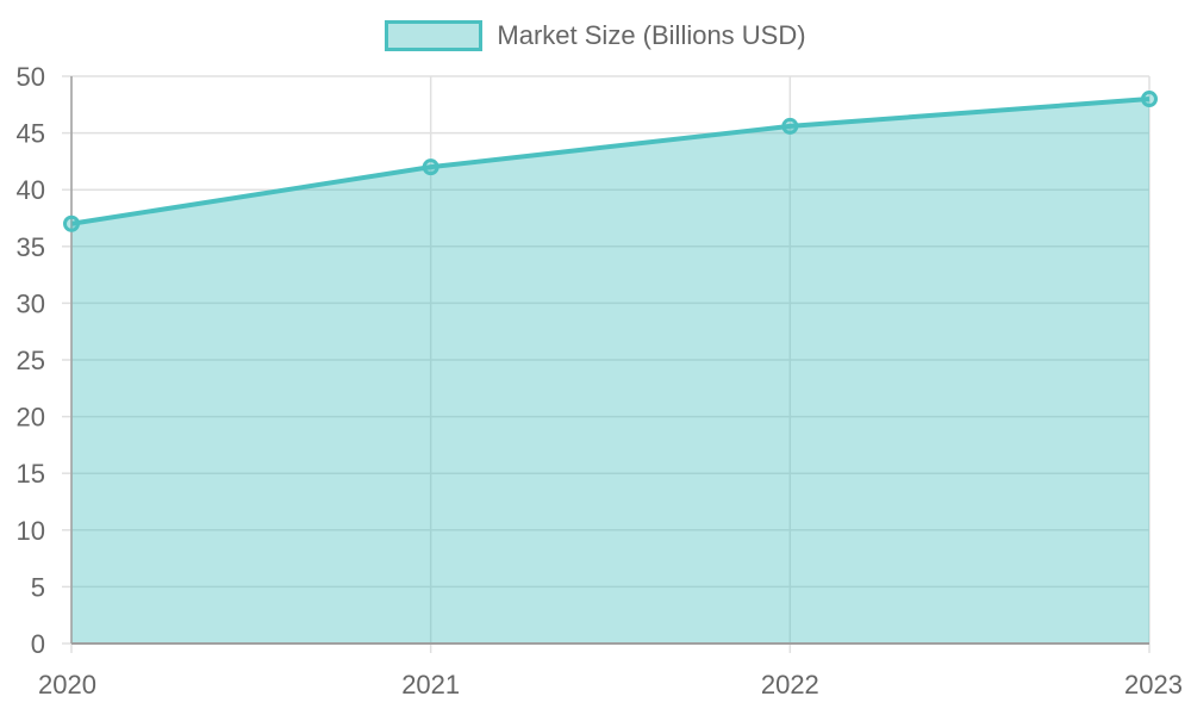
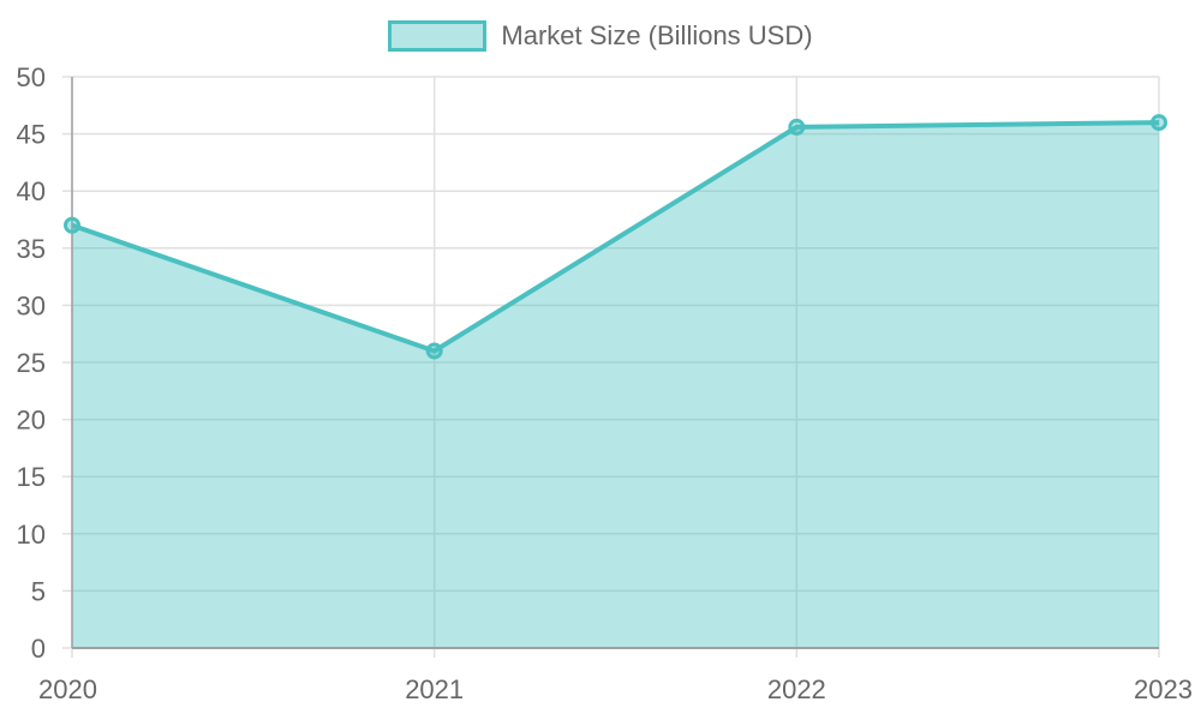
2021: 42 -> 26
2023: 48 -> 46
